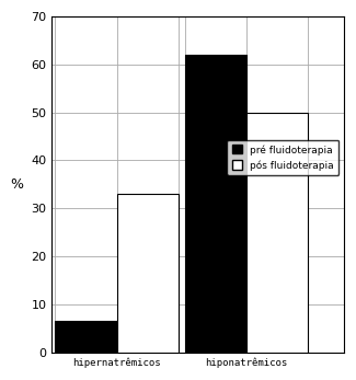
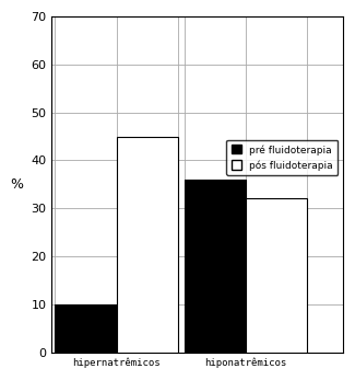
pré fluidoterapia/hipernatrêmicos: 6.5 -> 10.0
pós fluidoterapia/hipernatrêmicos: 33 -> 45
pré fluidoterapia/hiponatrêmicos: 62.0 -> 36.0
pós fluidoterapia/hiponatrêmicos: 50 -> 32
